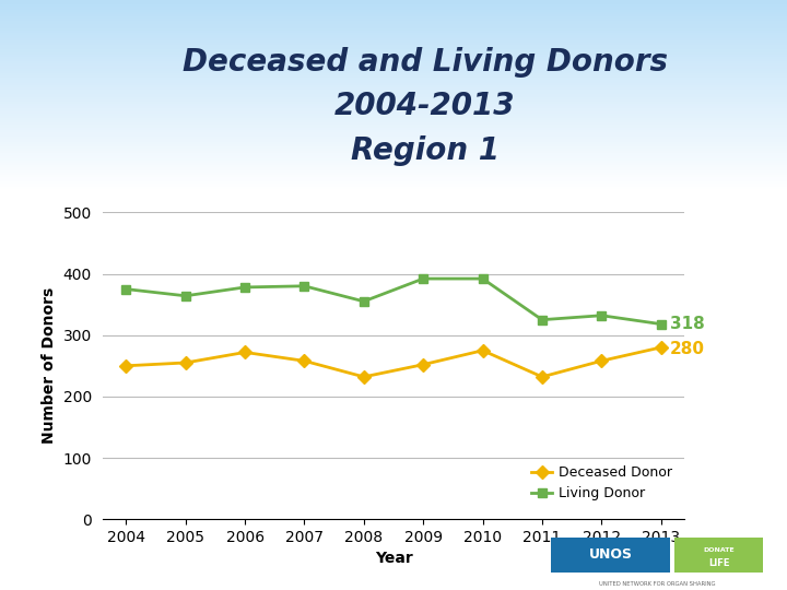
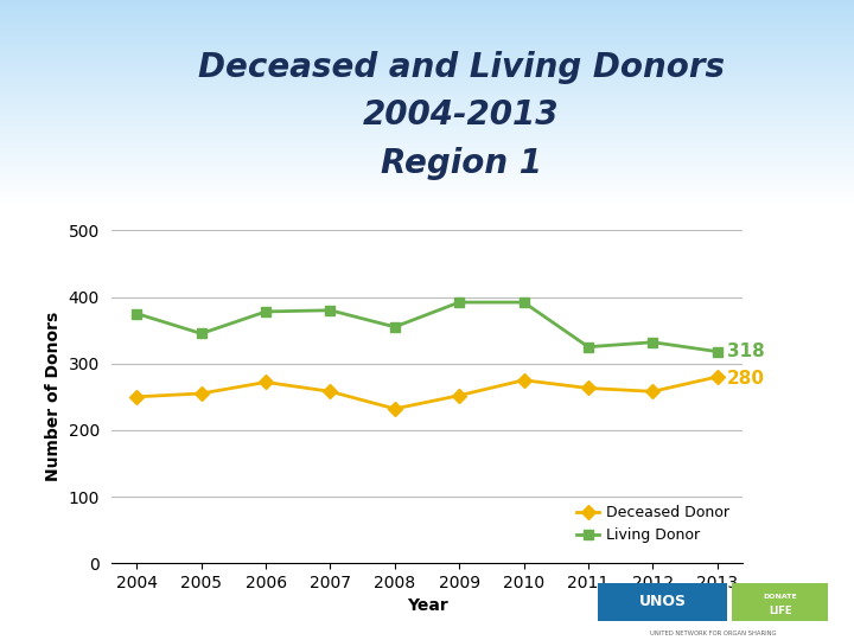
Living Donor/2005: 364 -> 345
Deceased Donor/2011: 232 -> 263
